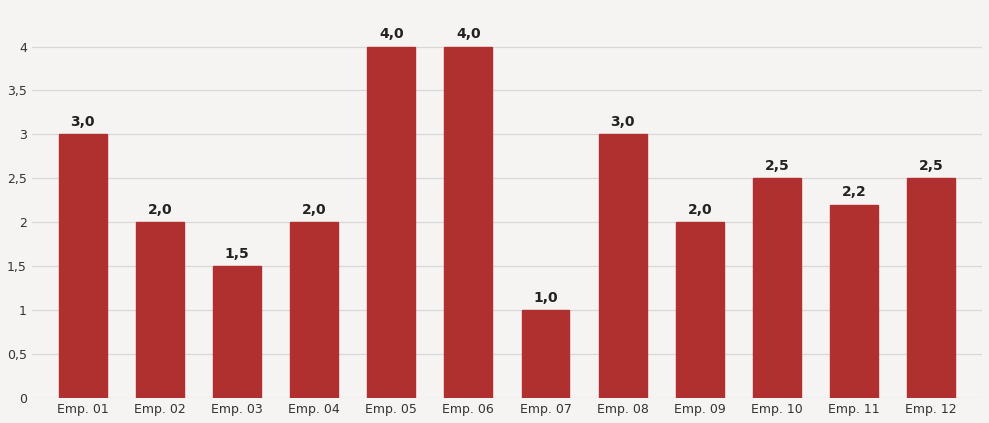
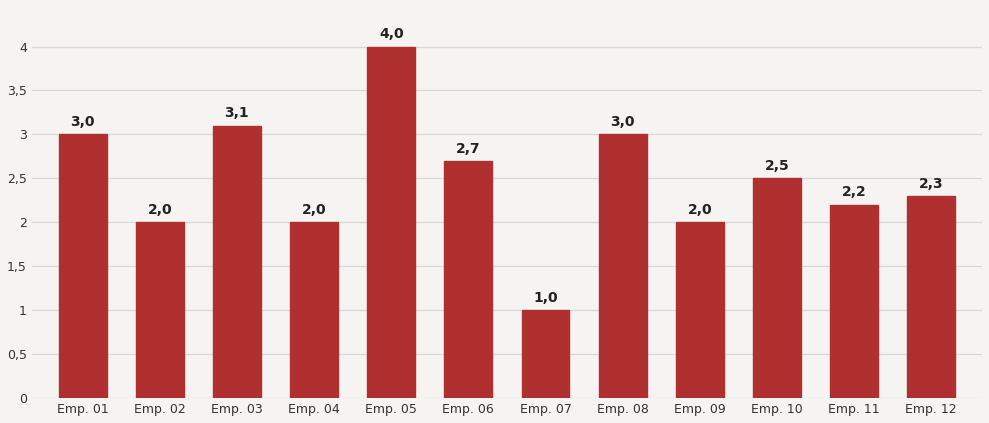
Emp. 03: 1,5 -> 3,1
Emp. 06: 4,0 -> 2,7
Emp. 12: 2,5 -> 2,3
